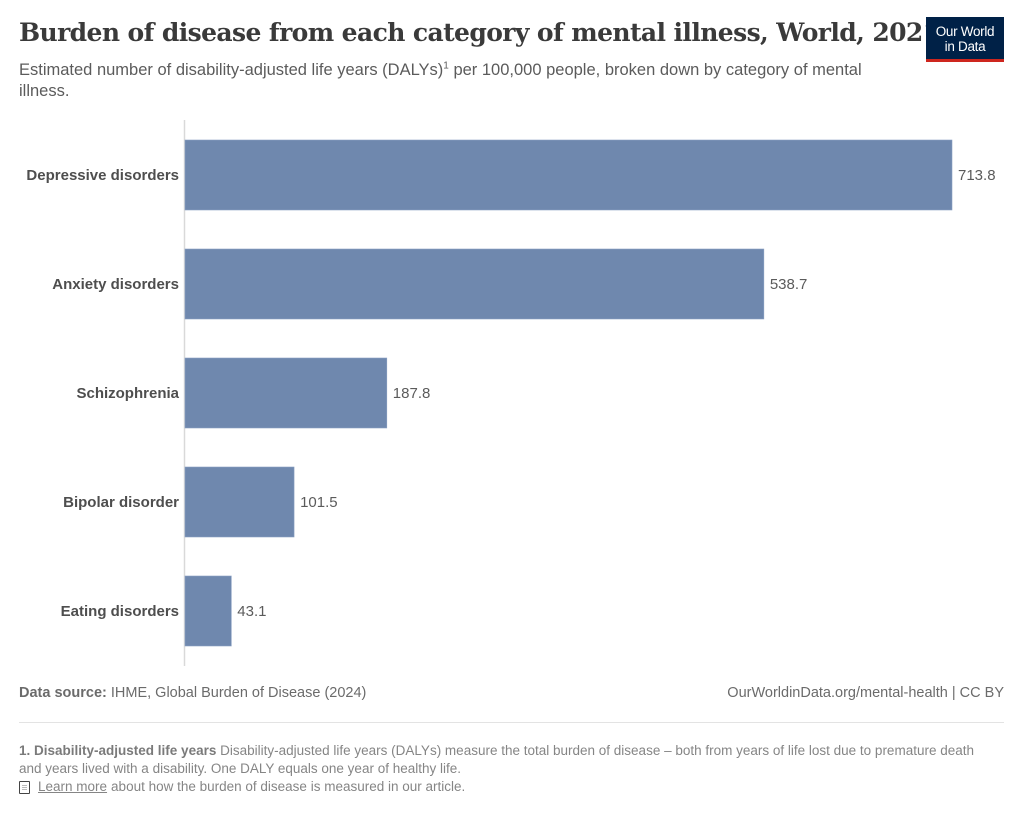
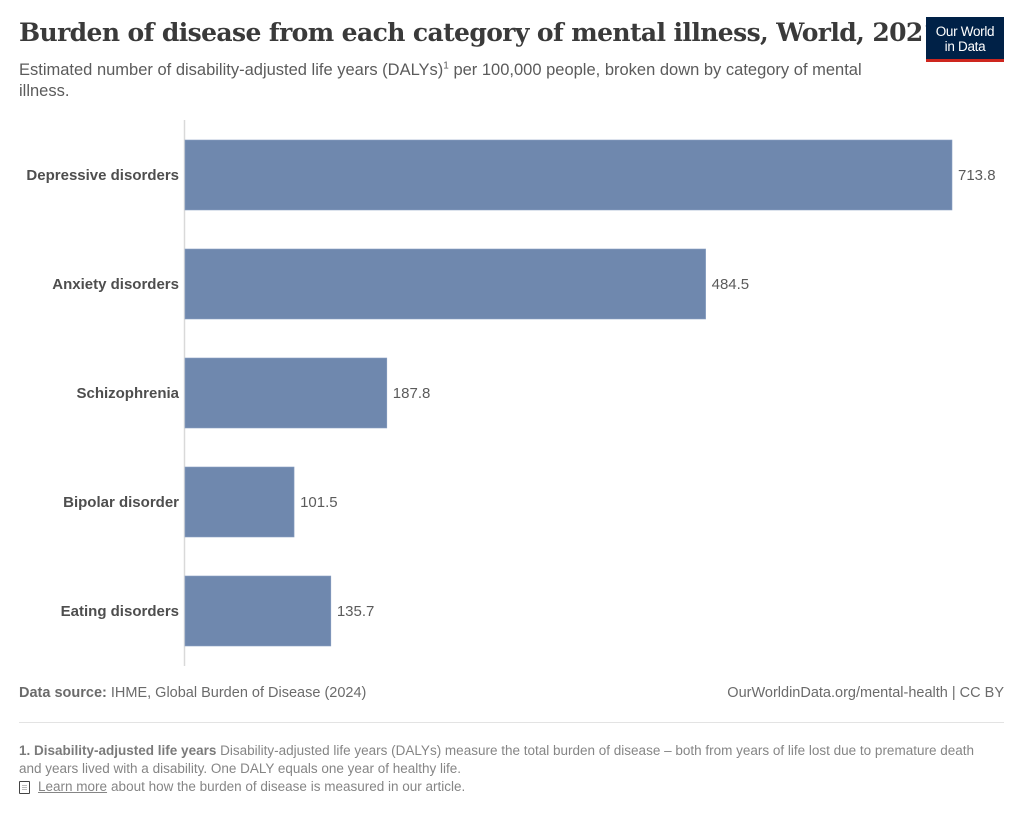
Anxiety disorders: 538.7 -> 484.5
Eating disorders: 43.1 -> 135.7
